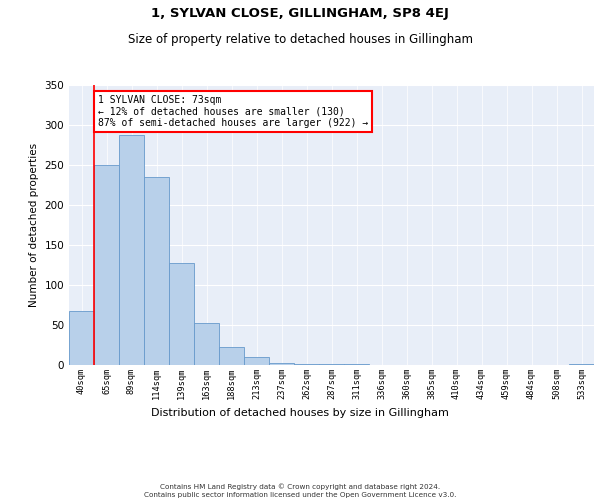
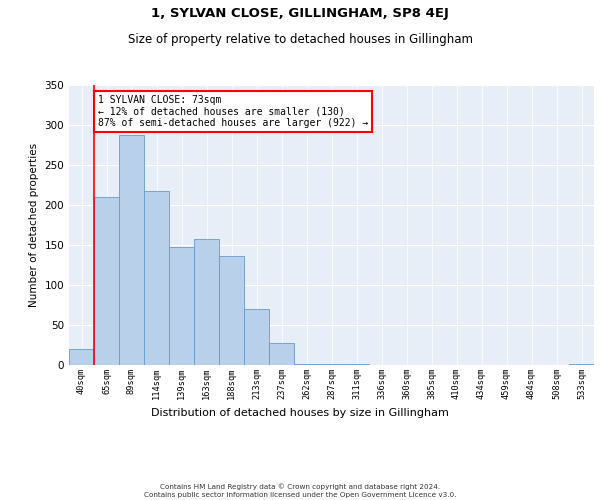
40sqm: 68 -> 20
65sqm: 250 -> 210
114sqm: 235 -> 218
139sqm: 127 -> 148
163sqm: 52 -> 158
188sqm: 23 -> 136
213sqm: 10 -> 70
237sqm: 3 -> 28
